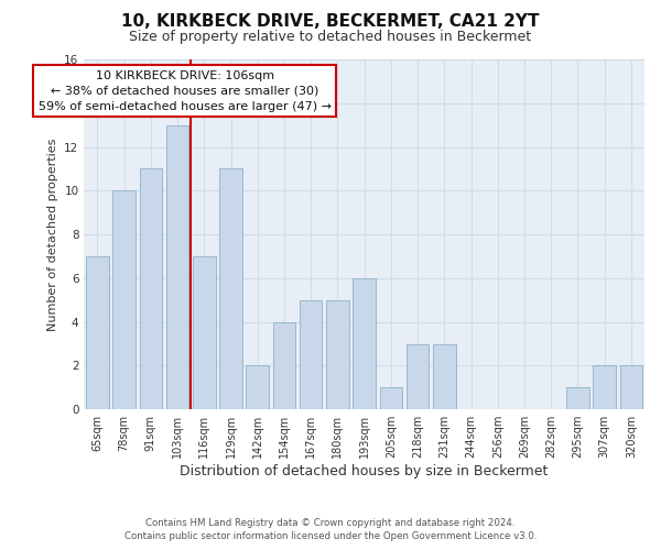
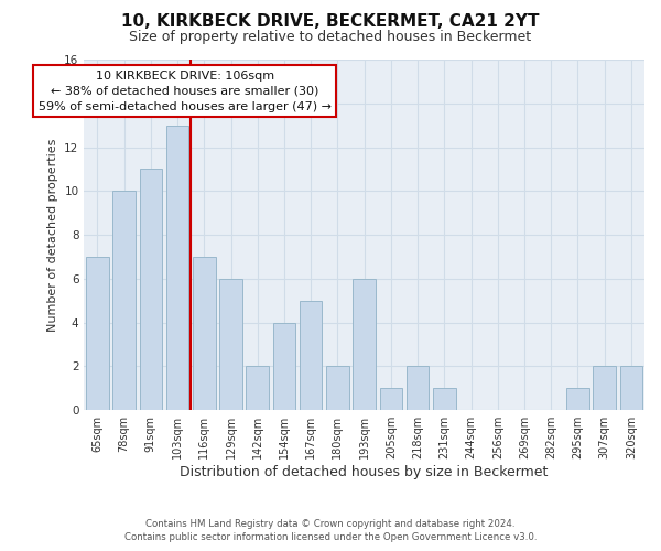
129sqm: 11 -> 6
180sqm: 5 -> 2
218sqm: 3 -> 2
231sqm: 3 -> 1
